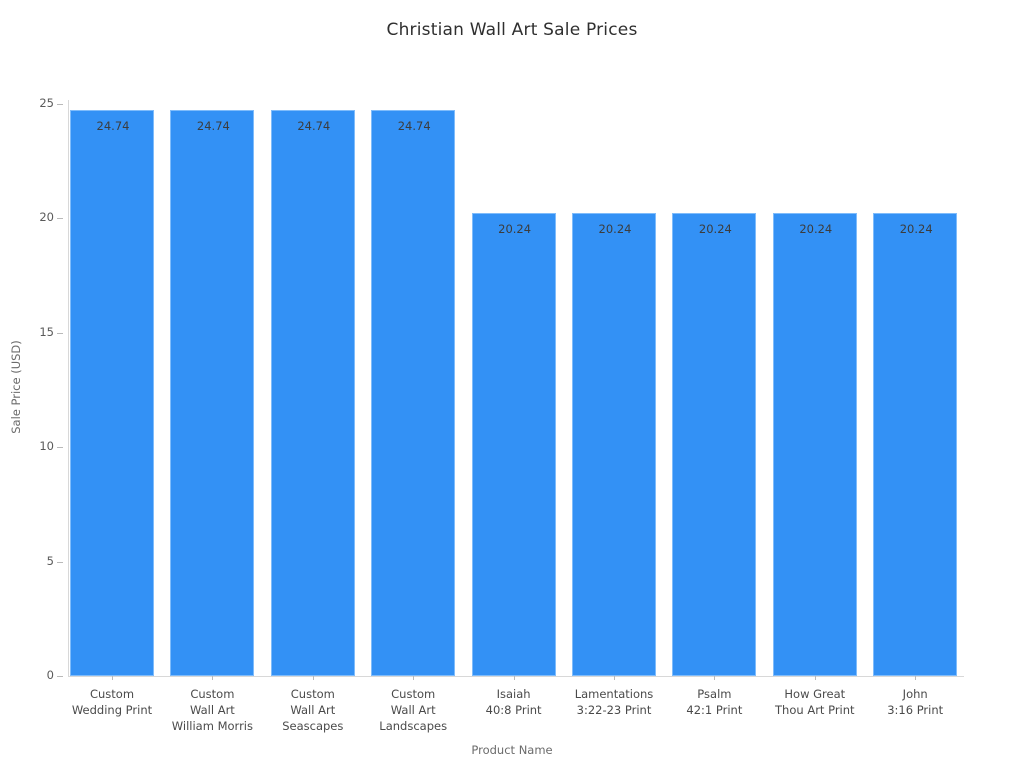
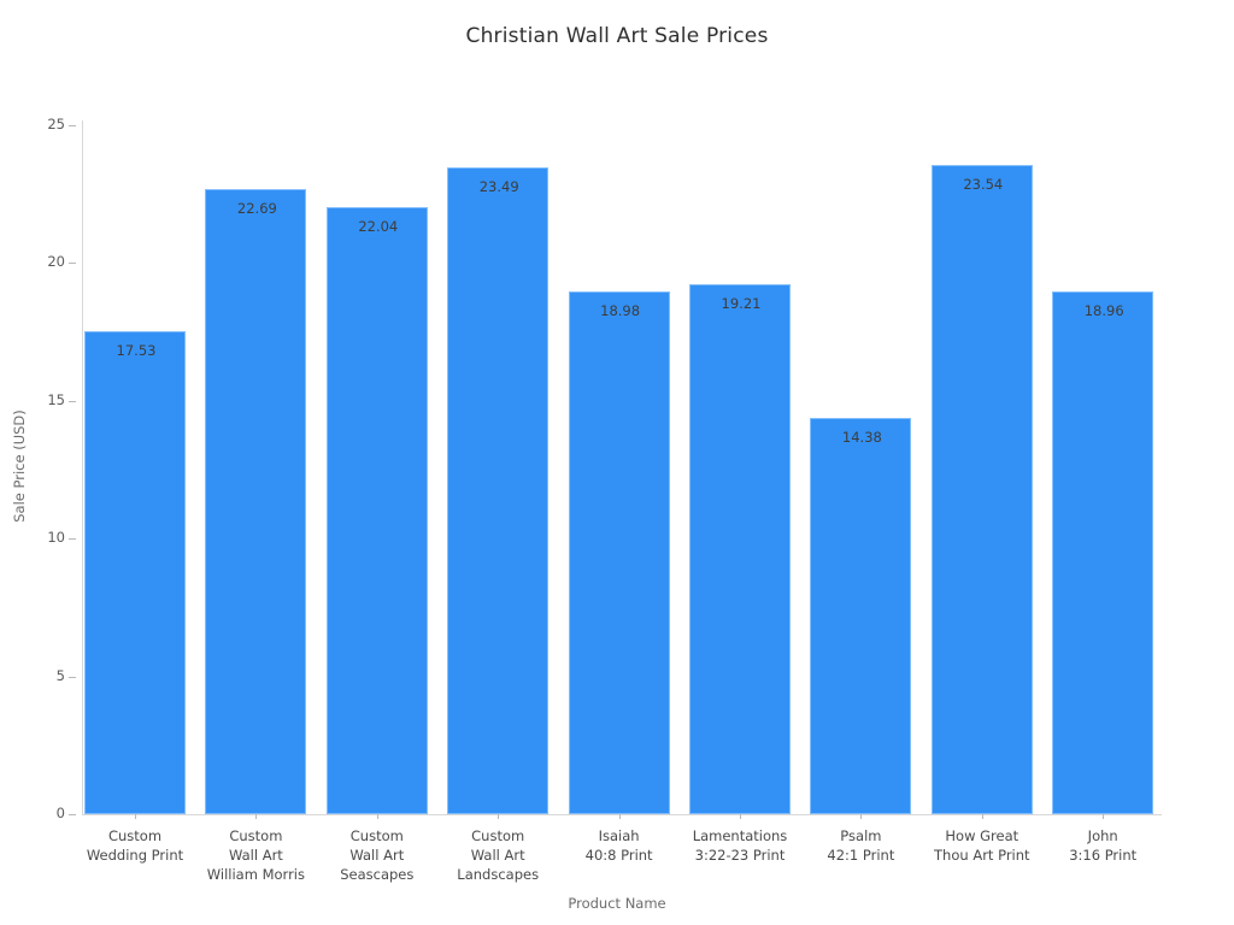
Custom Wedding Print: 24.74 -> 17.53
Custom Wall Art William Morris: 24.74 -> 22.69
Custom Wall Art Seascapes: 24.74 -> 22.04
Custom Wall Art Landscapes: 24.74 -> 23.49
Isaiah 40:8 Print: 20.24 -> 18.98
Lamentations 3:22-23 Print: 20.24 -> 19.21
Psalm 42:1 Print: 20.24 -> 14.38
How Great Thou Art Print: 20.24 -> 23.54
John 3:16 Print: 20.24 -> 18.96
